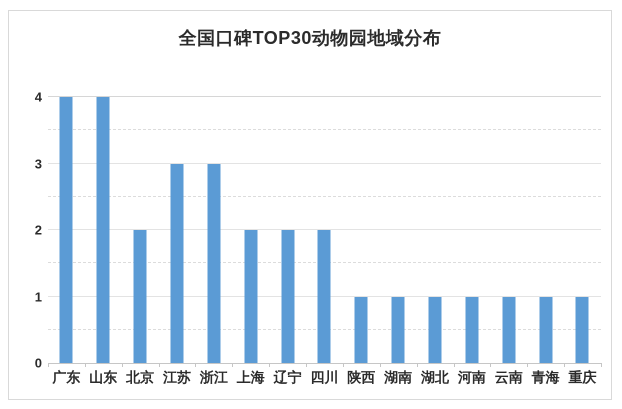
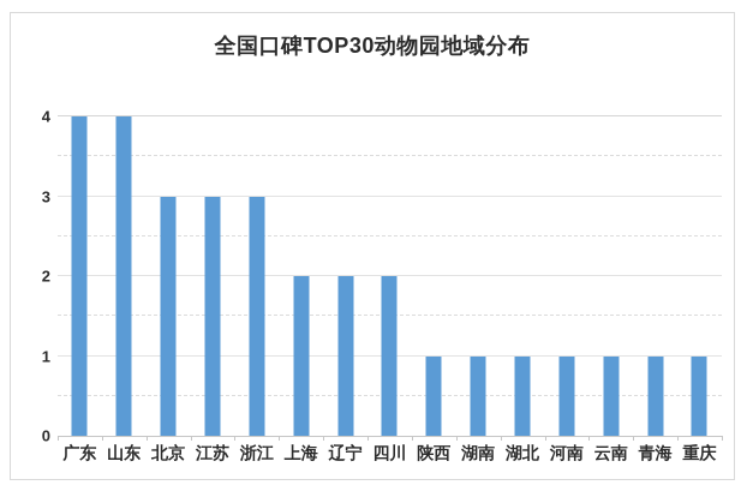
北京: 2 -> 3
